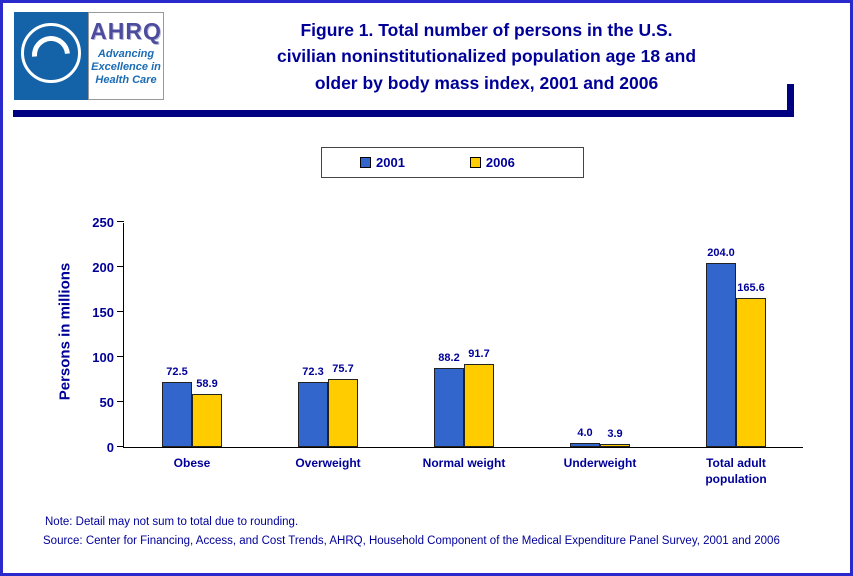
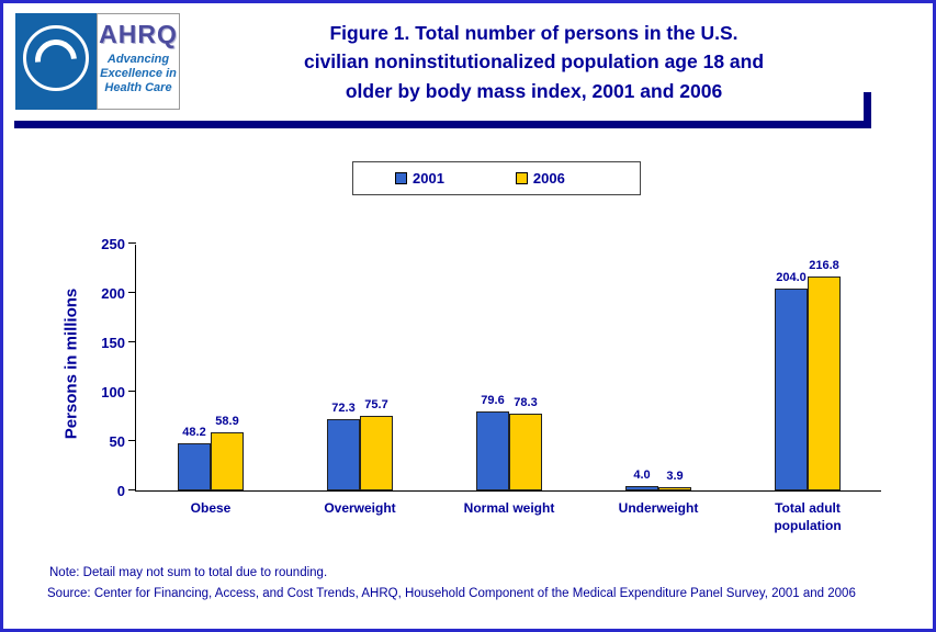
2001/Obese: 72.5 -> 48.2
2001/Normal weight: 88.2 -> 79.6
2006/Normal weight: 91.7 -> 78.3
2006/Total adult population: 165.6 -> 216.8
